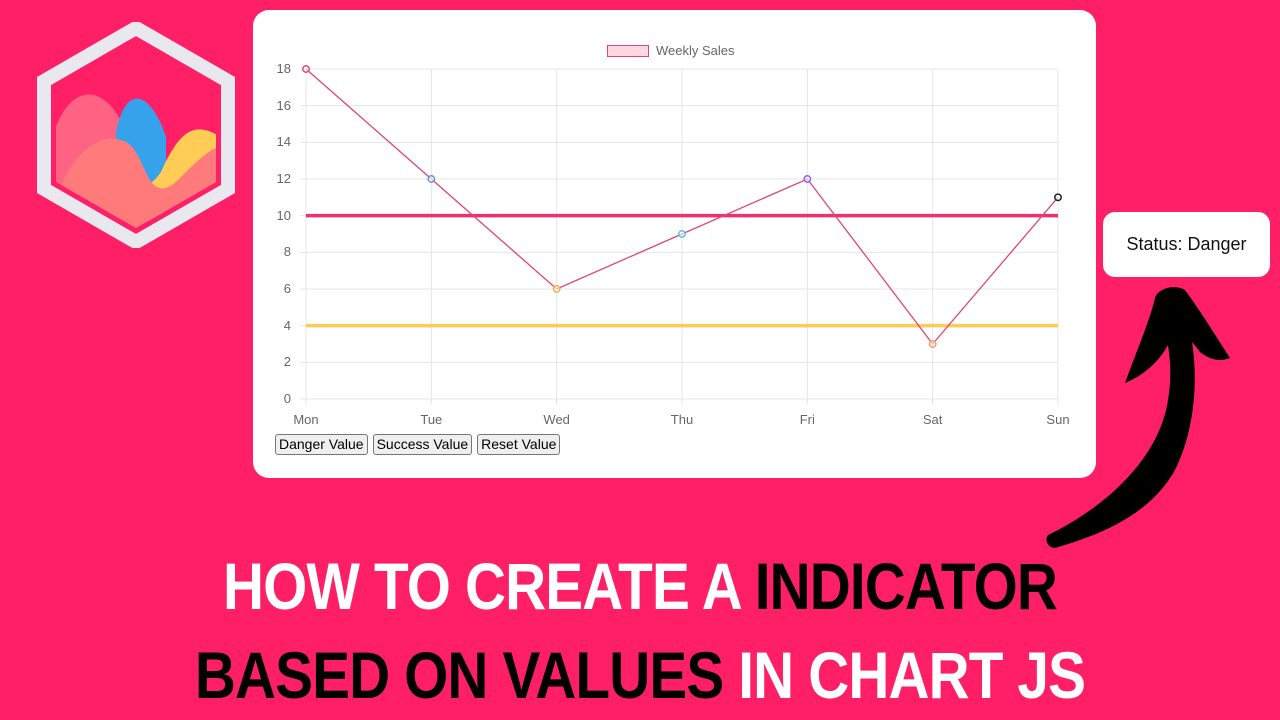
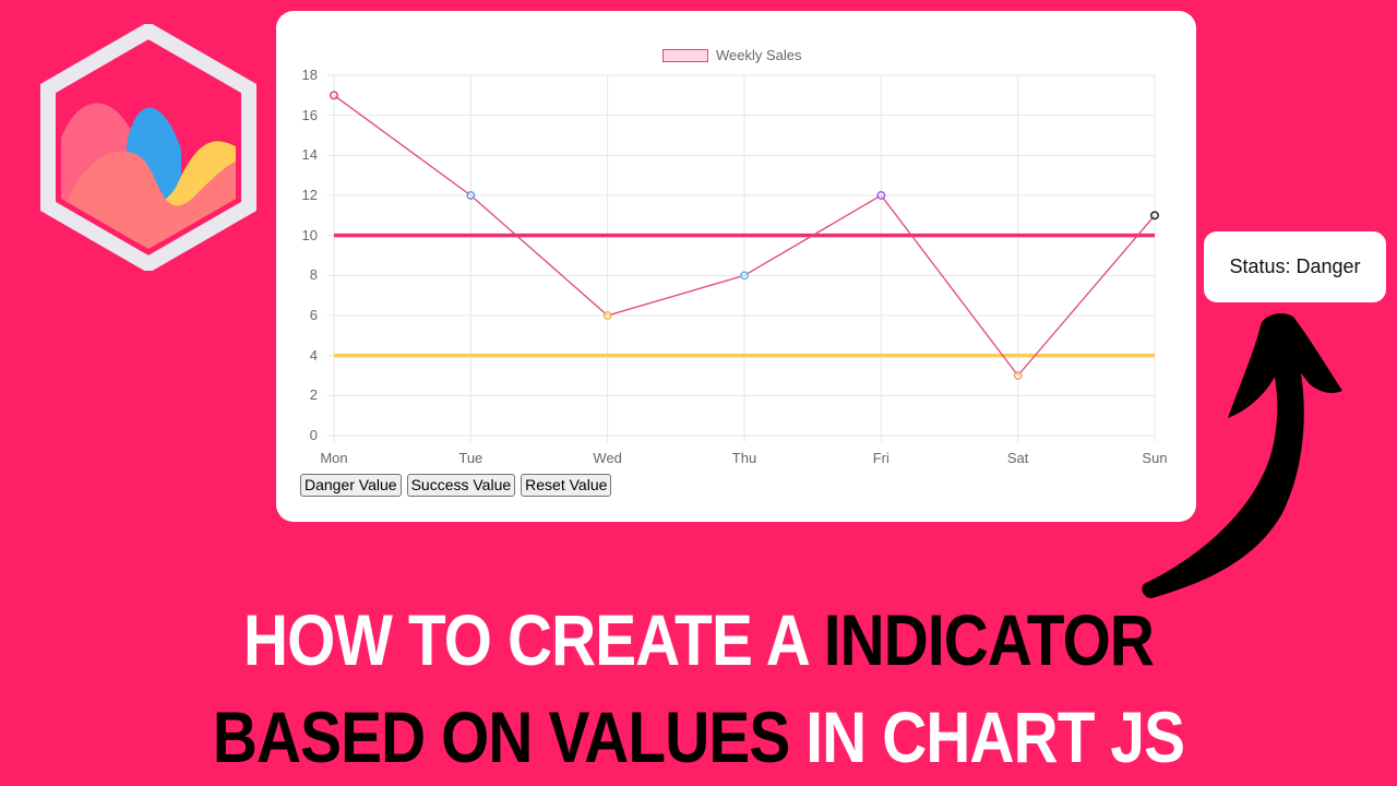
Mon: 18 -> 17
Thu: 9 -> 8
